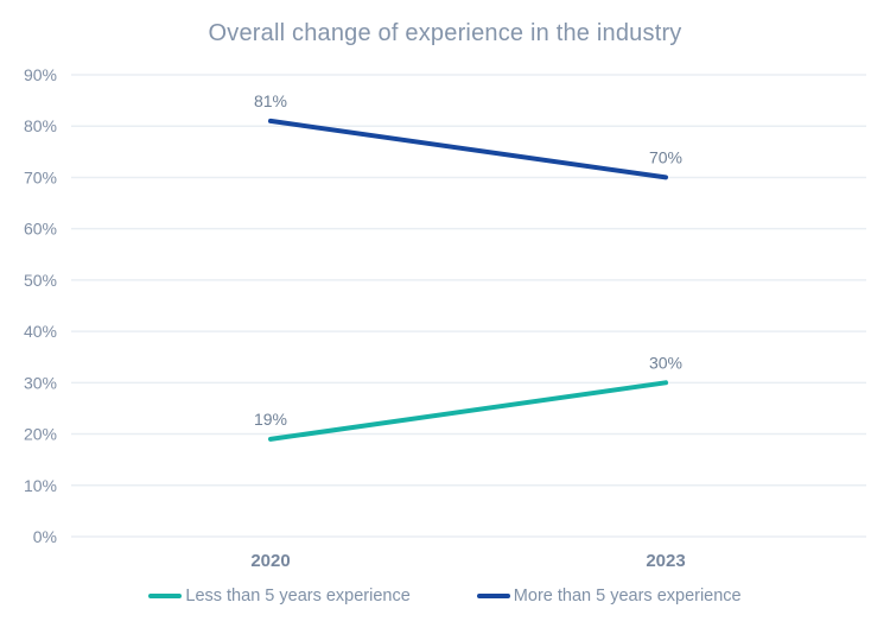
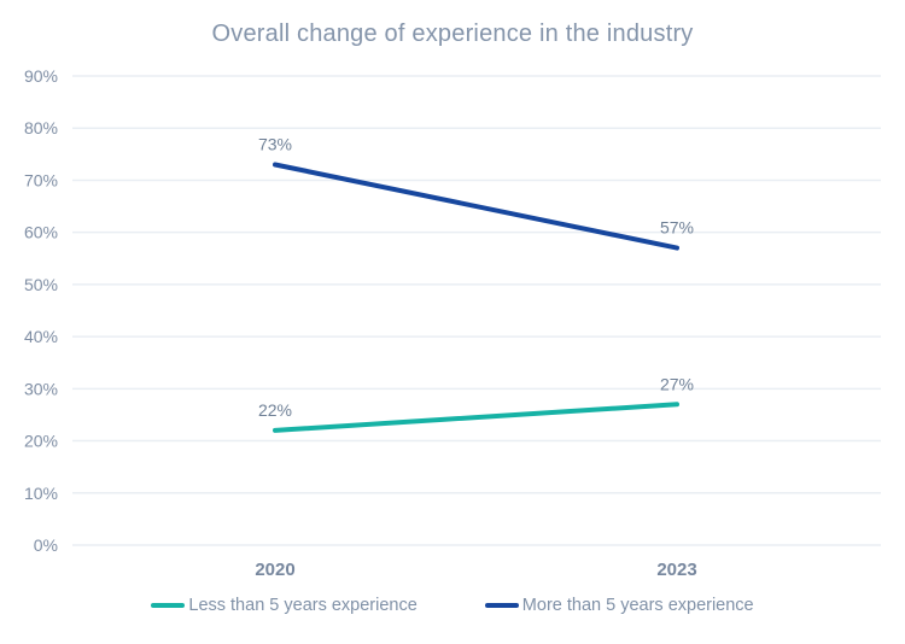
Less than 5 years experience/2020: 19% -> 22%
More than 5 years experience/2020: 81% -> 73%
Less than 5 years experience/2023: 30% -> 27%
More than 5 years experience/2023: 70% -> 57%
